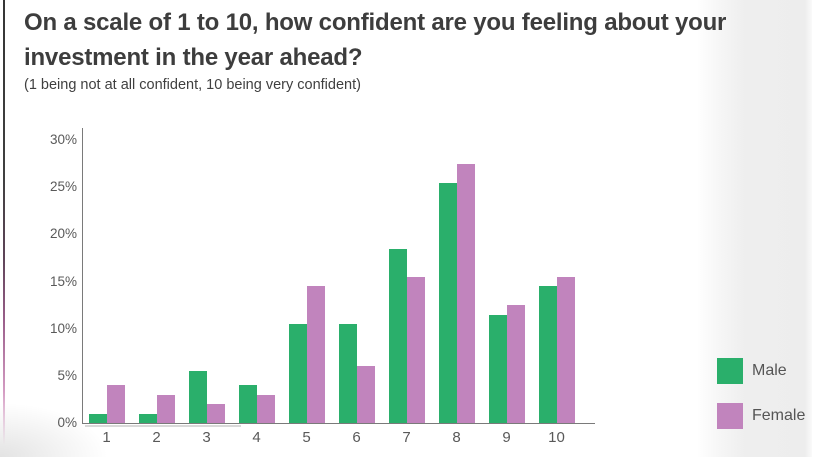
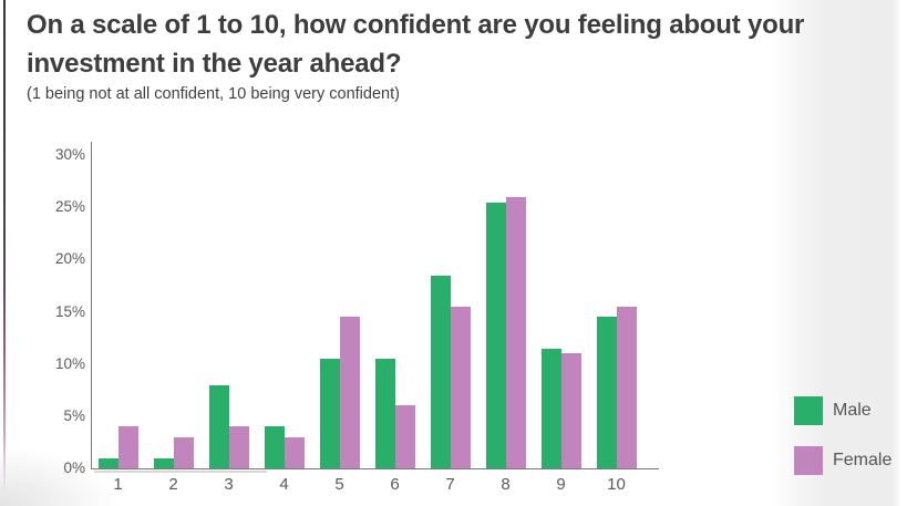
Male/3: 6% -> 8%
Female/3: 2% -> 4%
Female/8: 28% -> 26%
Female/9: 12% -> 11%
